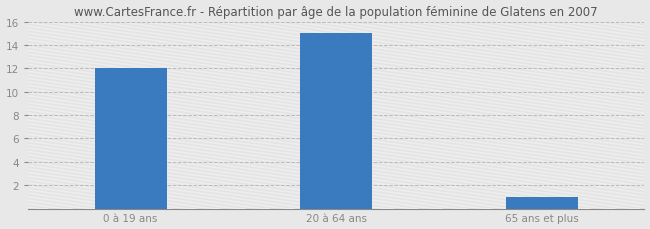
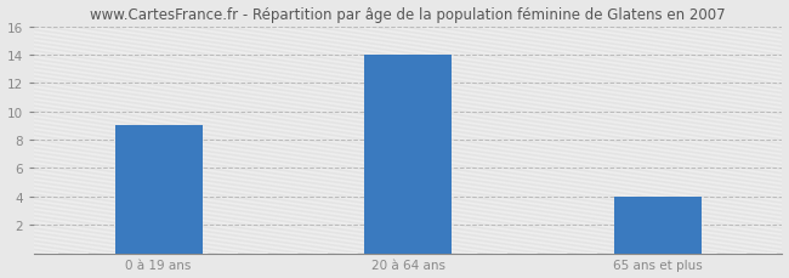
0 à 19 ans: 12 -> 9
20 à 64 ans: 15 -> 14
65 ans et plus: 1 -> 4
